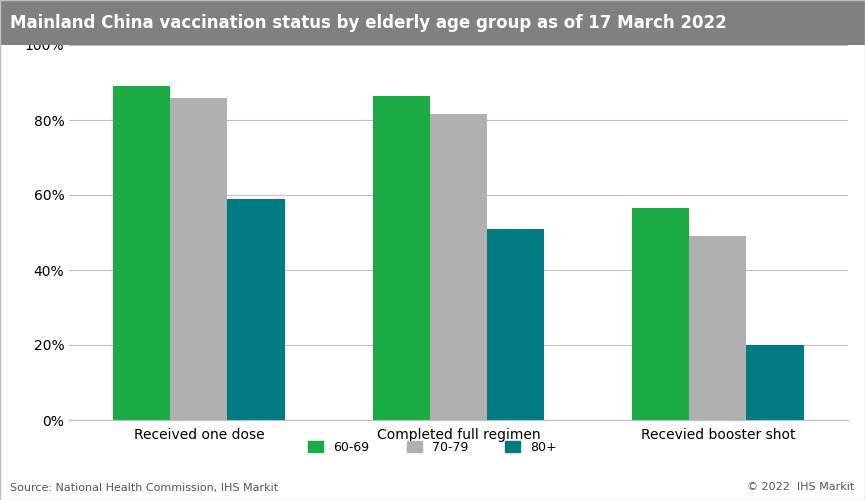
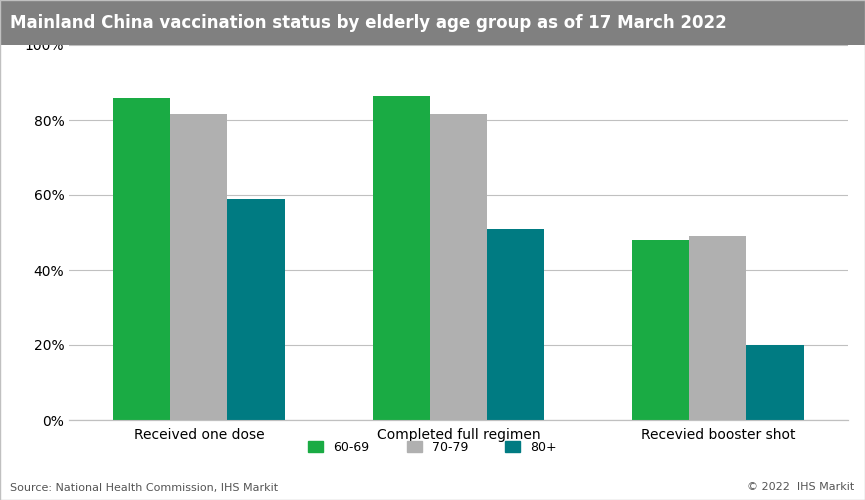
60-69/Received one dose: 89.0% -> 86.0%
70-79/Received one dose: 86.0% -> 81.5%
60-69/Recevied booster shot: 56.5% -> 48.0%
